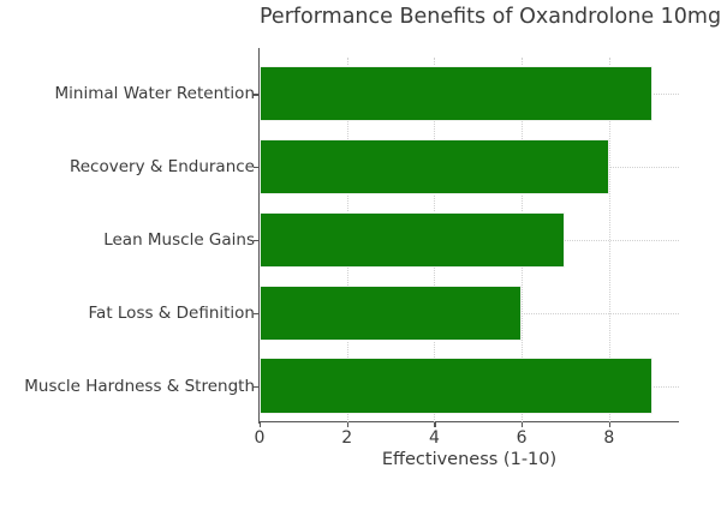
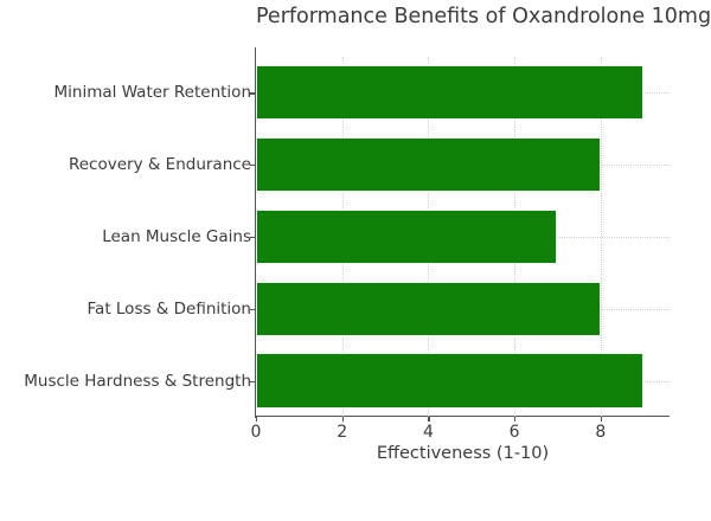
Fat Loss & Definition: 6 -> 8
